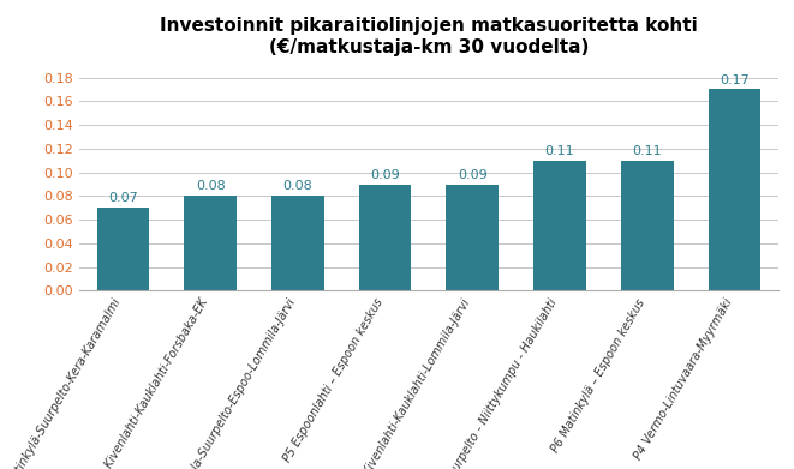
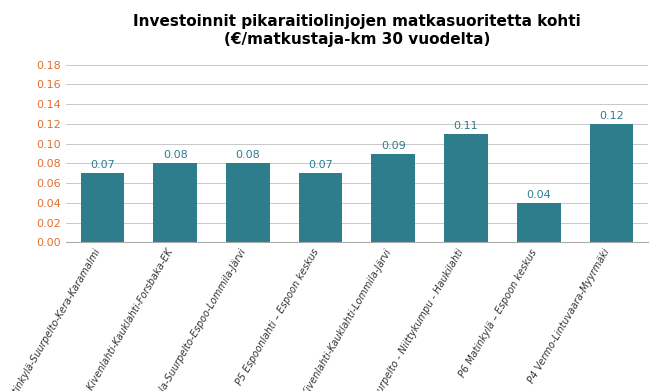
P5 Espoonlahti – Espoon keskus: 0.09 -> 0.07
P6 Matinkylä – Espoon keskus: 0.11 -> 0.04
P4 Vermo-Lintuvaara-Myyrmäki: 0.17 -> 0.12
